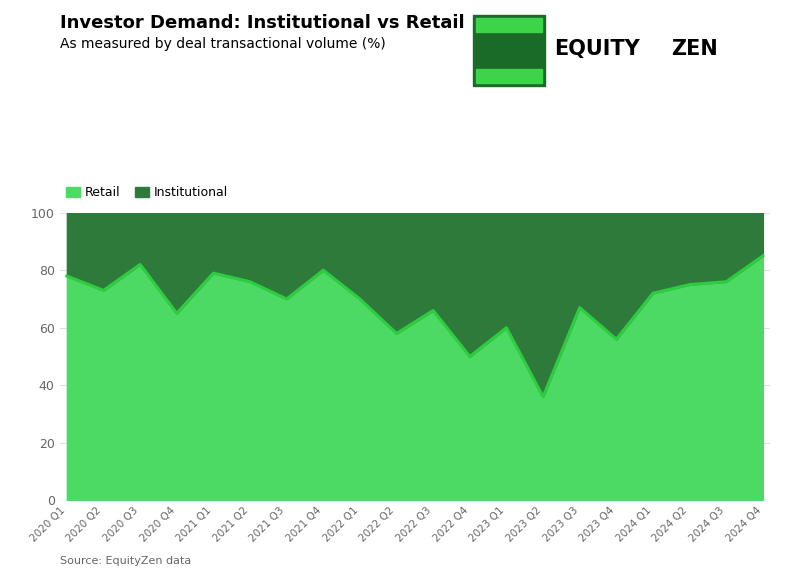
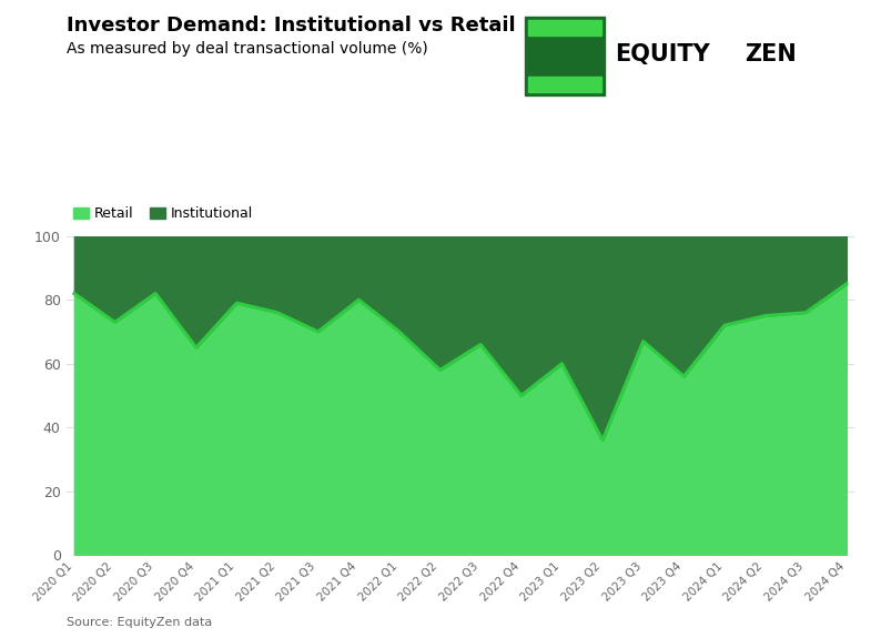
2020 Q1: 78 -> 82
